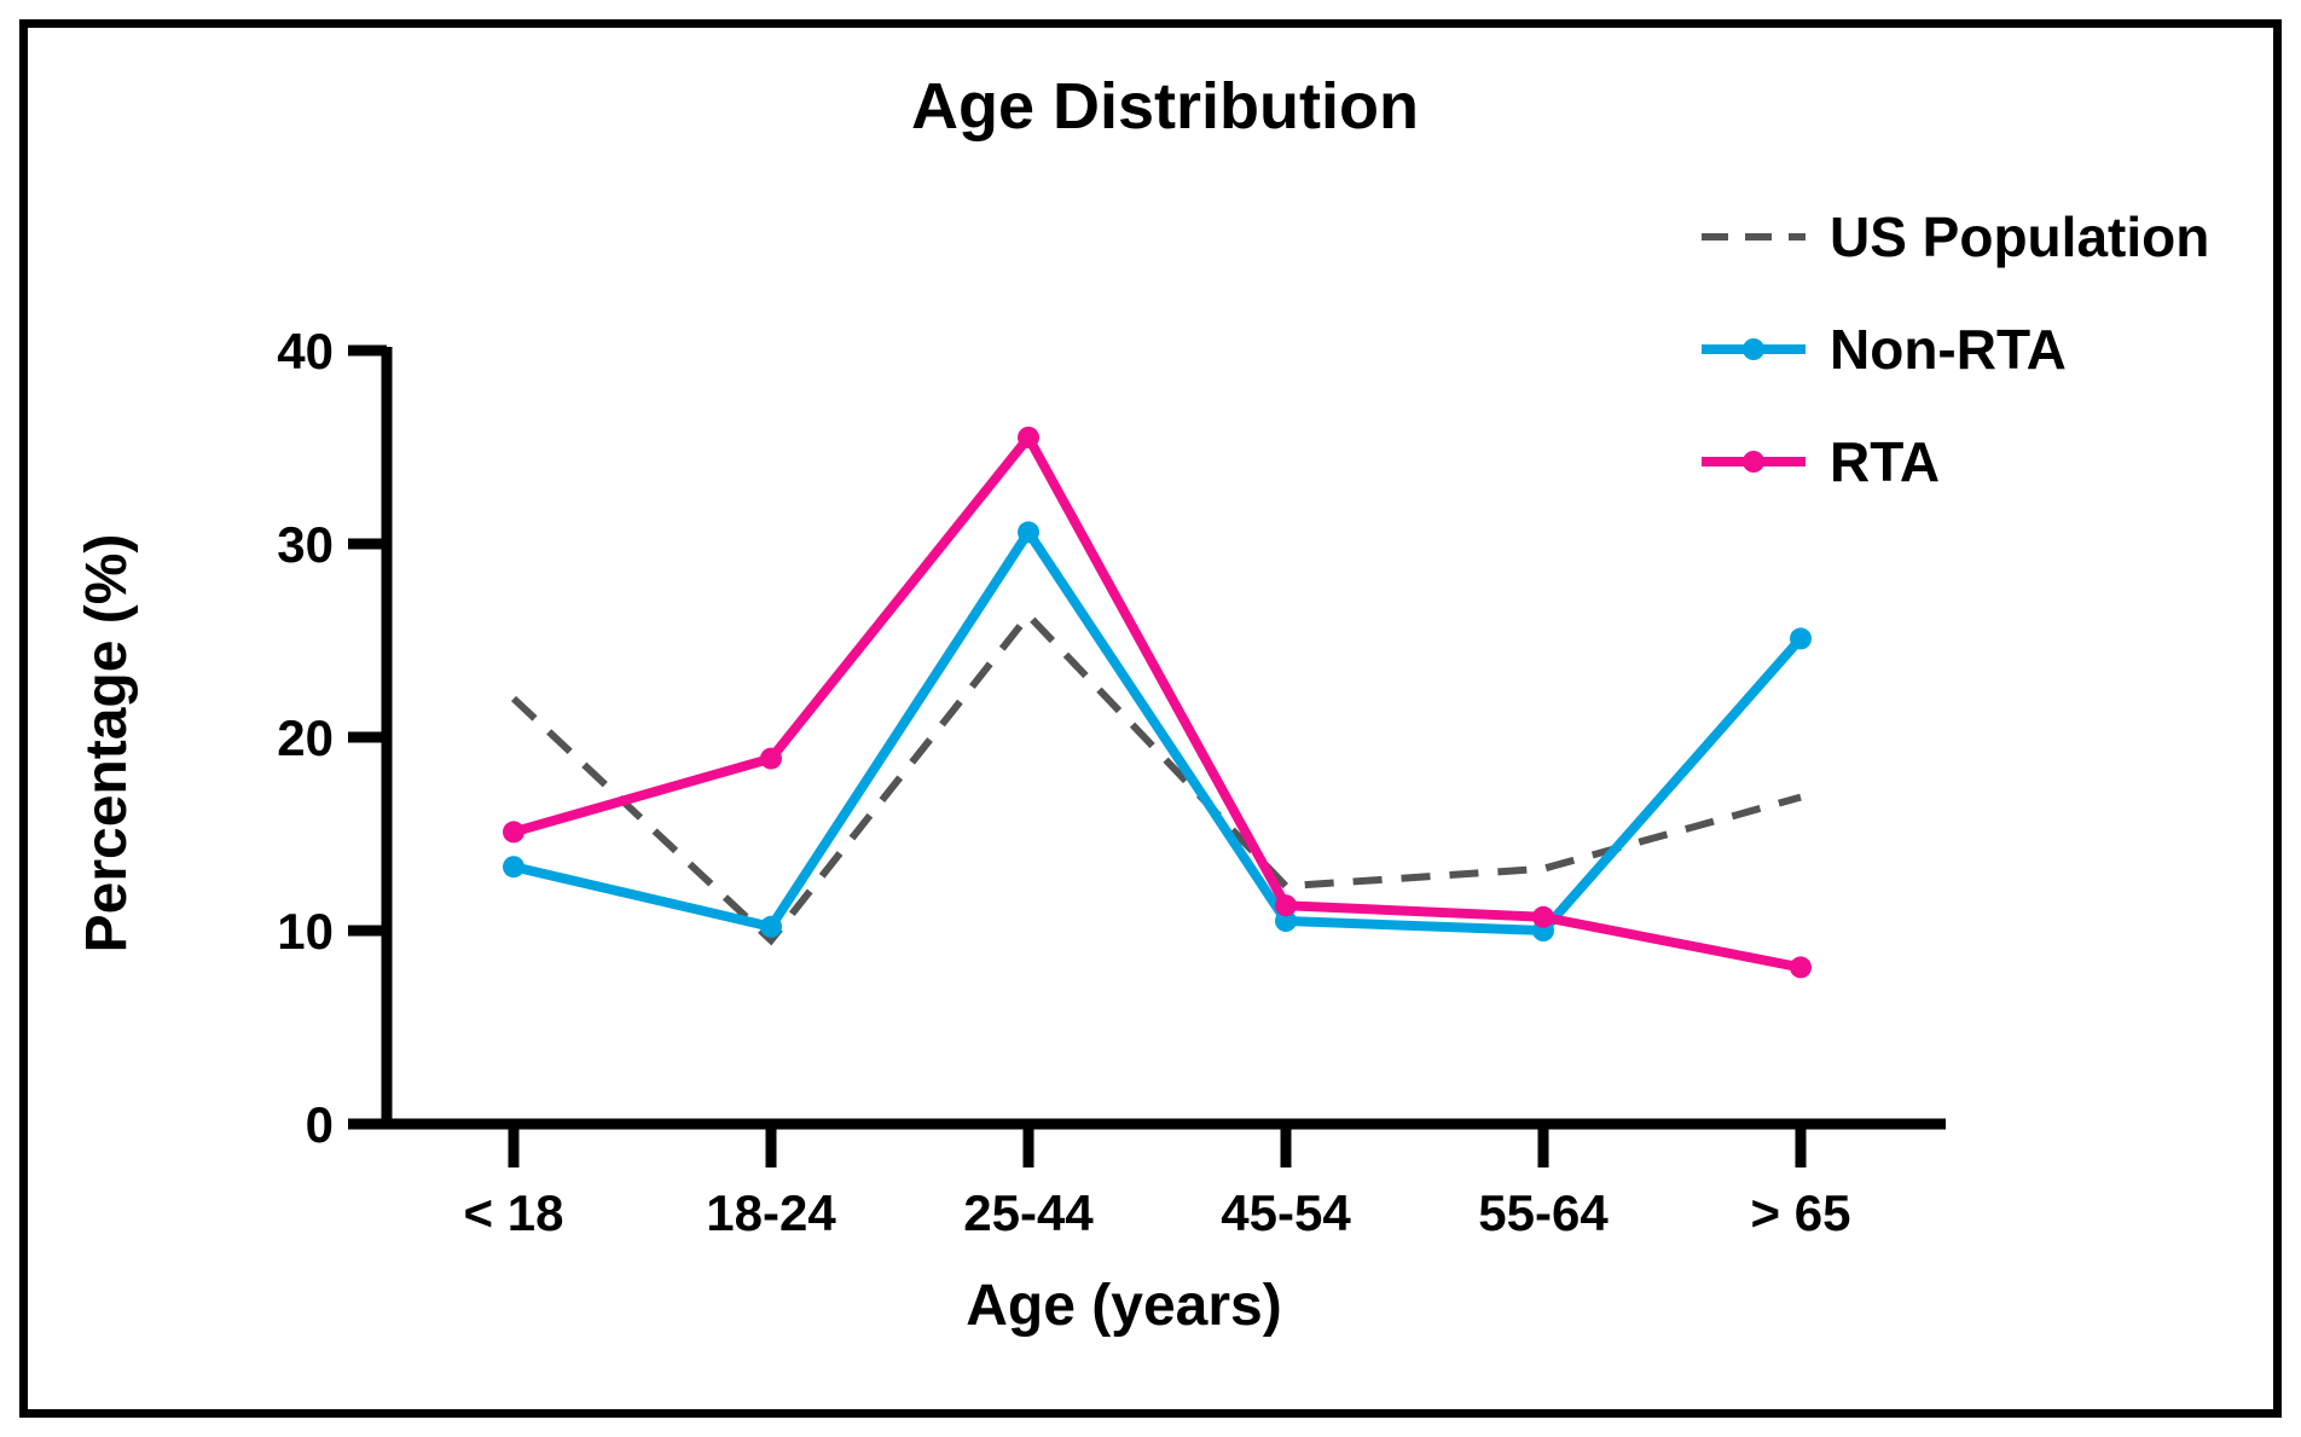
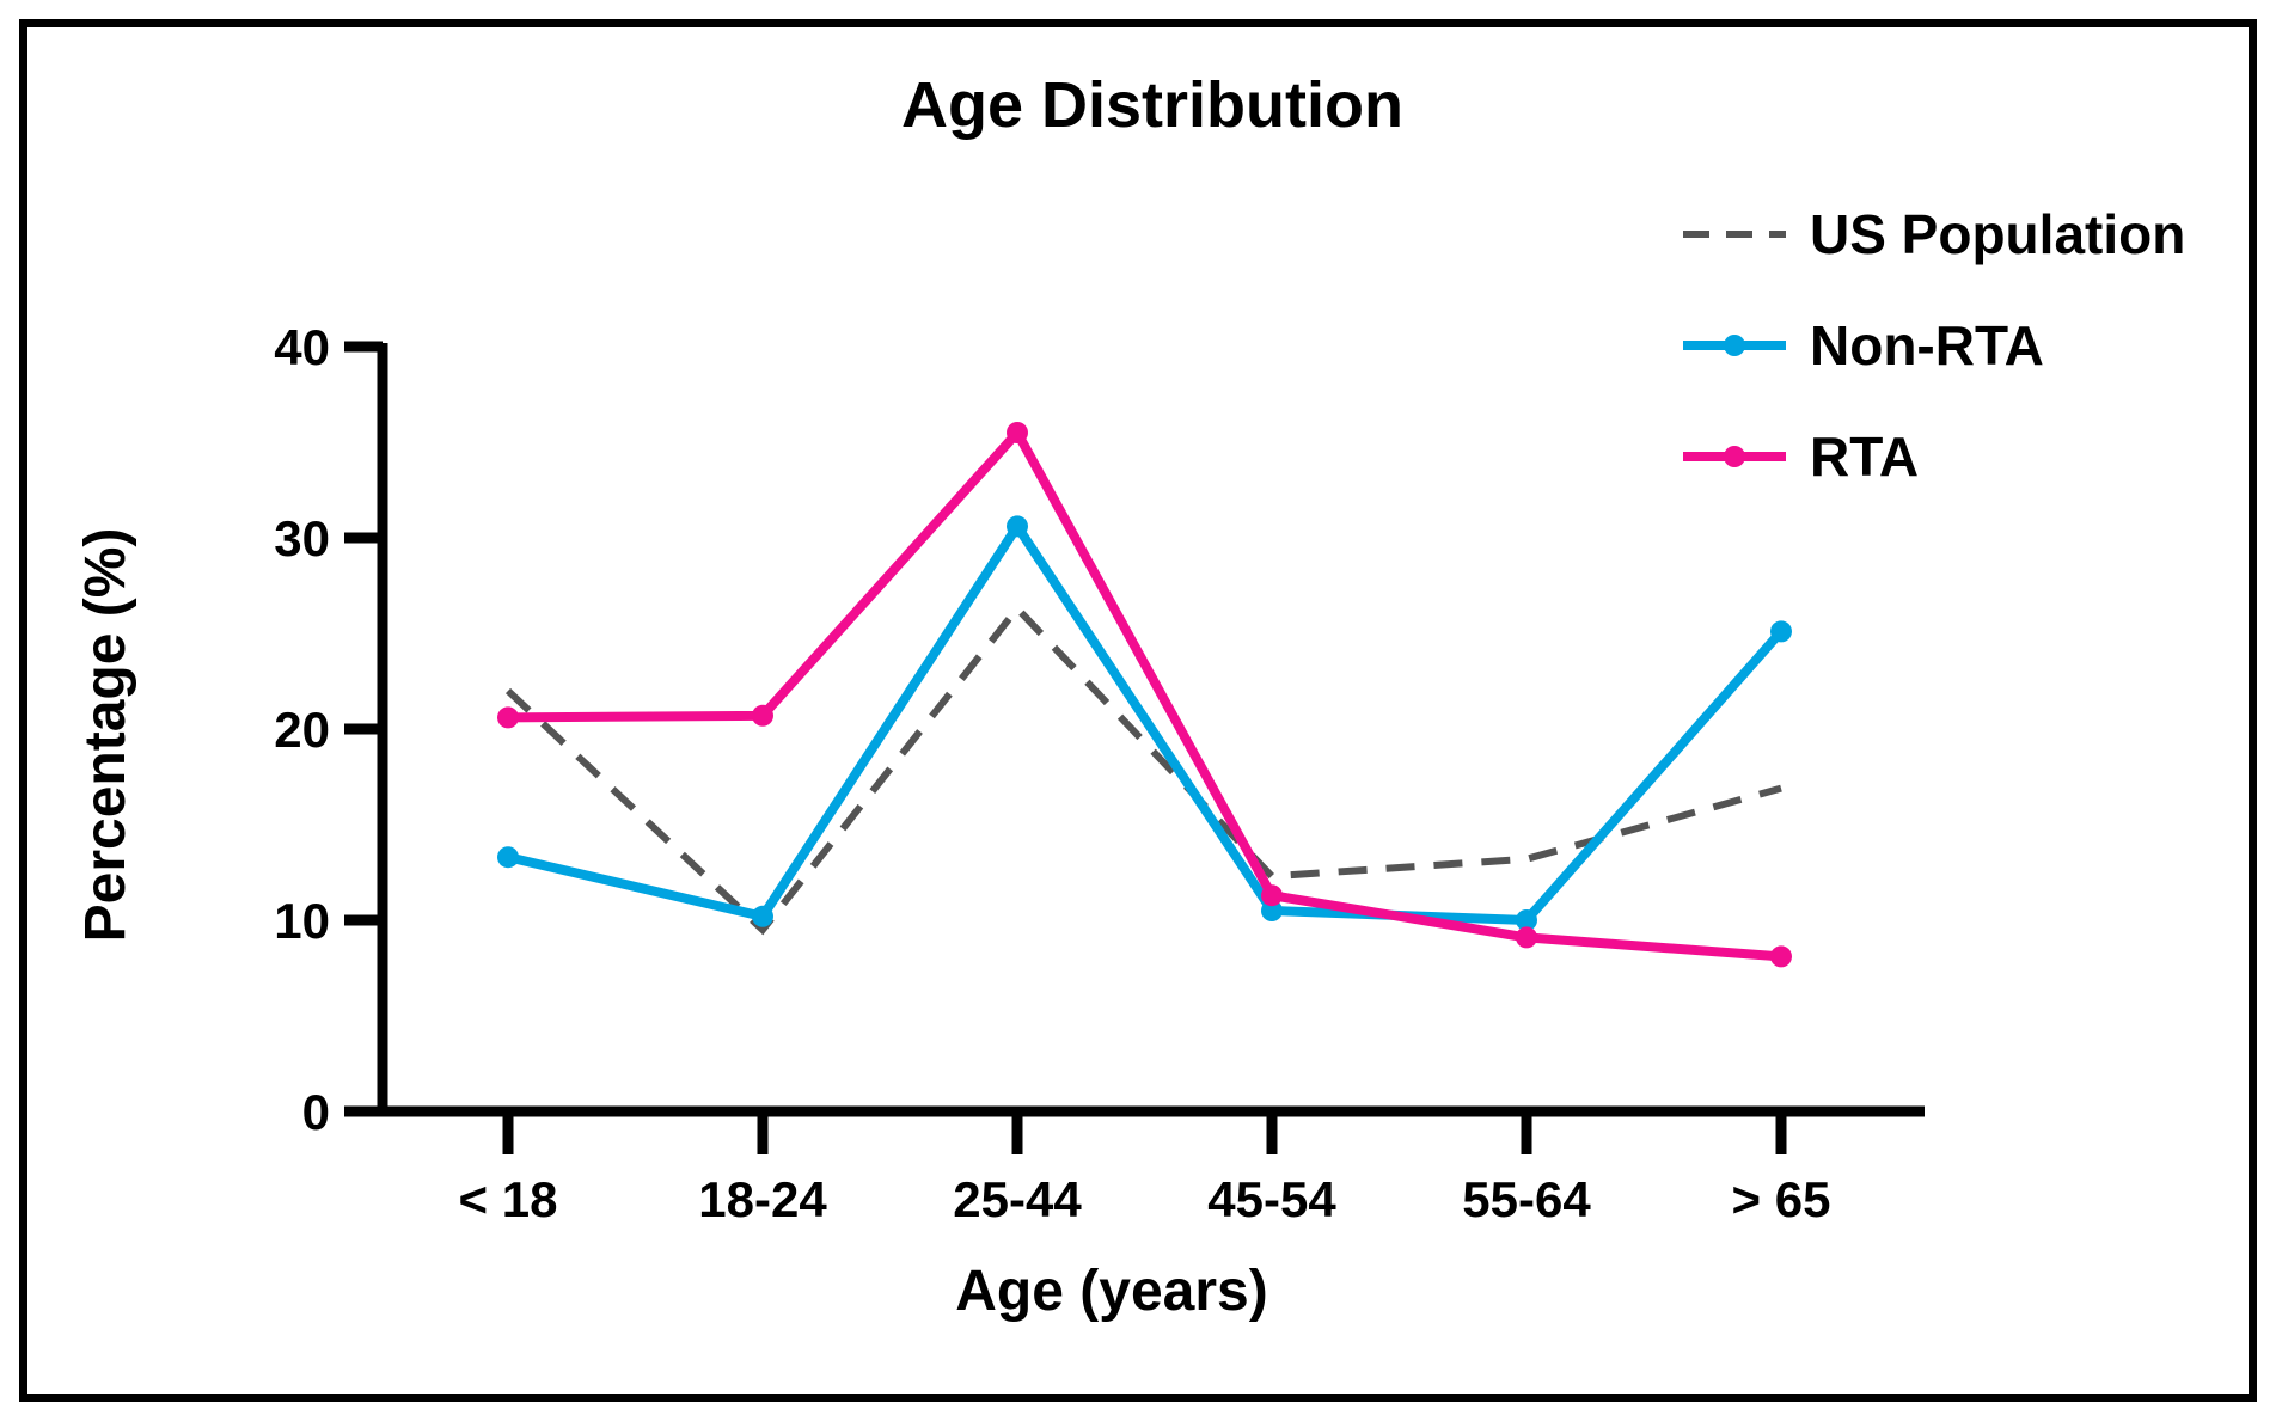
RTA/< 18: 15.1 -> 20.6
RTA/18-24: 18.9 -> 20.7
RTA/55-64: 10.7 -> 9.1
